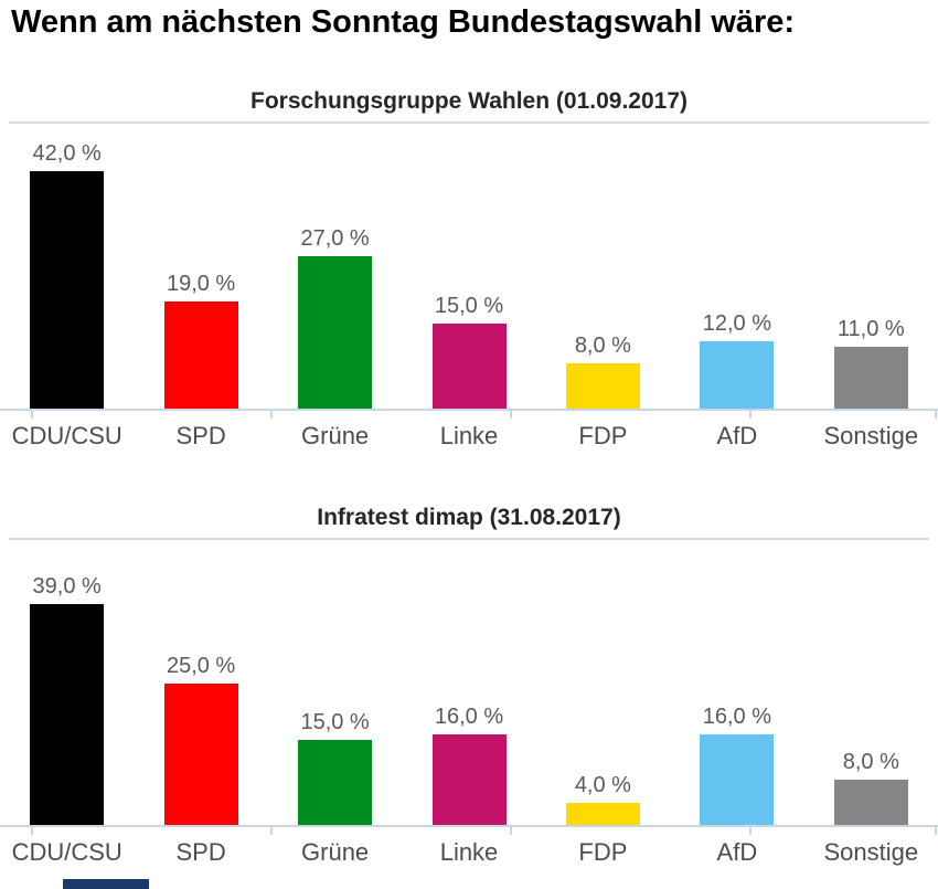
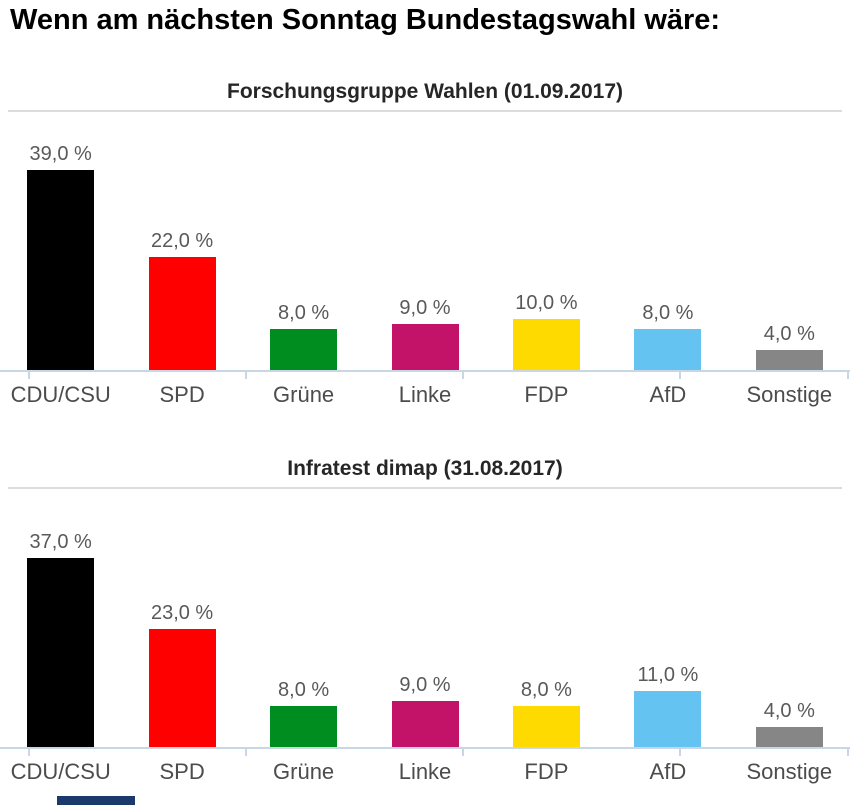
Forschungsgruppe Wahlen (01.09.2017)/CDU/CSU: 42,0 -> 39,0
Forschungsgruppe Wahlen (01.09.2017)/SPD: 19,0 -> 22,0
Forschungsgruppe Wahlen (01.09.2017)/Grüne: 27,0 -> 8,0
Forschungsgruppe Wahlen (01.09.2017)/Linke: 15,0 -> 9,0
Forschungsgruppe Wahlen (01.09.2017)/FDP: 8,0 -> 10,0
Forschungsgruppe Wahlen (01.09.2017)/AfD: 12,0 -> 8,0
Forschungsgruppe Wahlen (01.09.2017)/Sonstige: 11,0 -> 4,0
Infratest dimap (31.08.2017)/CDU/CSU: 39,0 -> 37,0
Infratest dimap (31.08.2017)/SPD: 25,0 -> 23,0
Infratest dimap (31.08.2017)/Grüne: 15,0 -> 8,0
Infratest dimap (31.08.2017)/Linke: 16,0 -> 9,0
Infratest dimap (31.08.2017)/FDP: 4,0 -> 8,0
Infratest dimap (31.08.2017)/AfD: 16,0 -> 11,0
Infratest dimap (31.08.2017)/Sonstige: 8,0 -> 4,0
